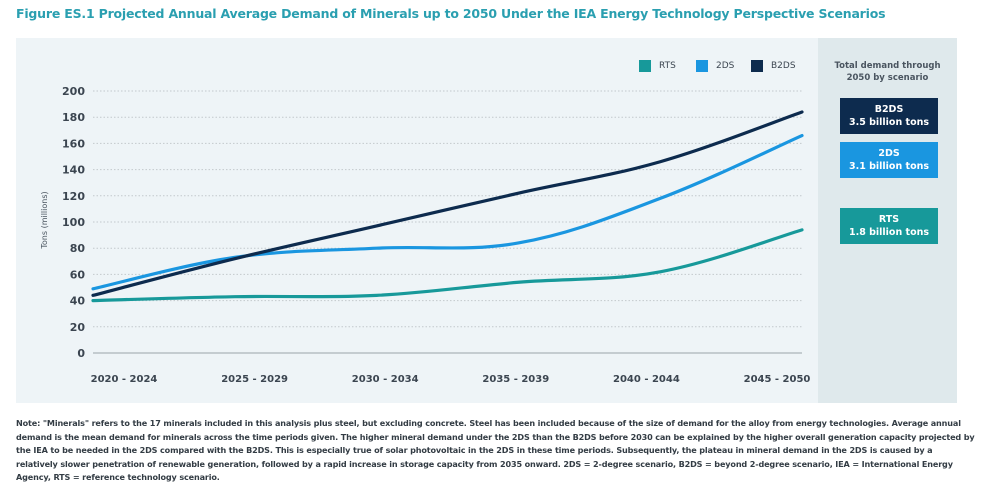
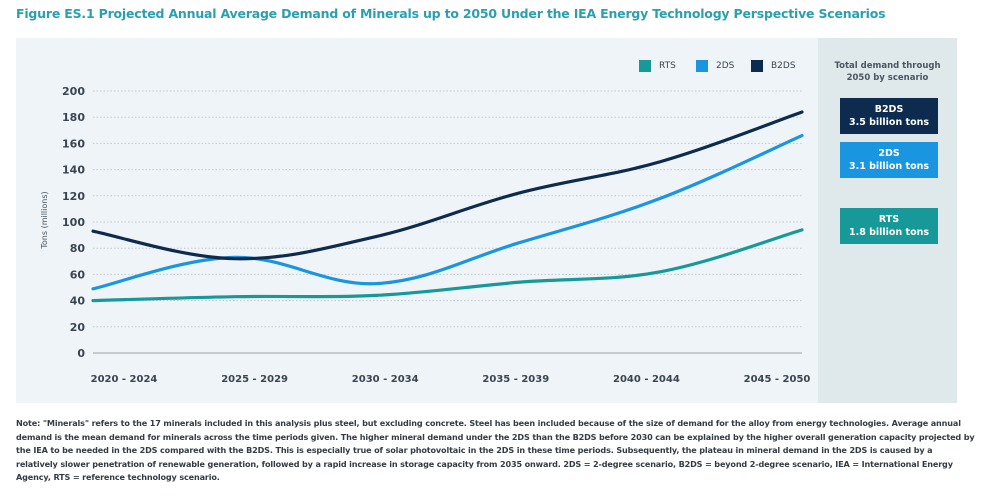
B2DS/2020 - 2024: 44 -> 93
2DS/2030 - 2034: 80 -> 53
B2DS/2030 - 2034: 97 -> 89
